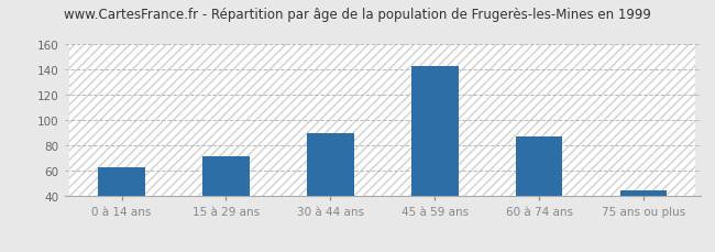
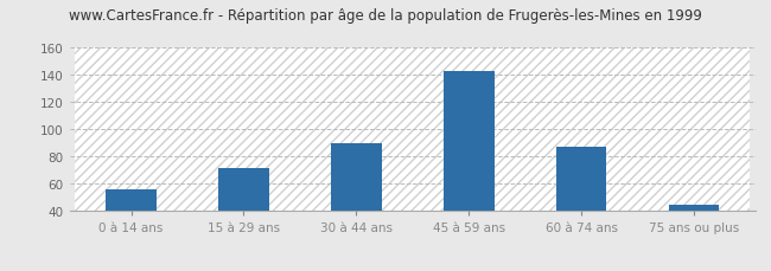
0 à 14 ans: 63 -> 56
